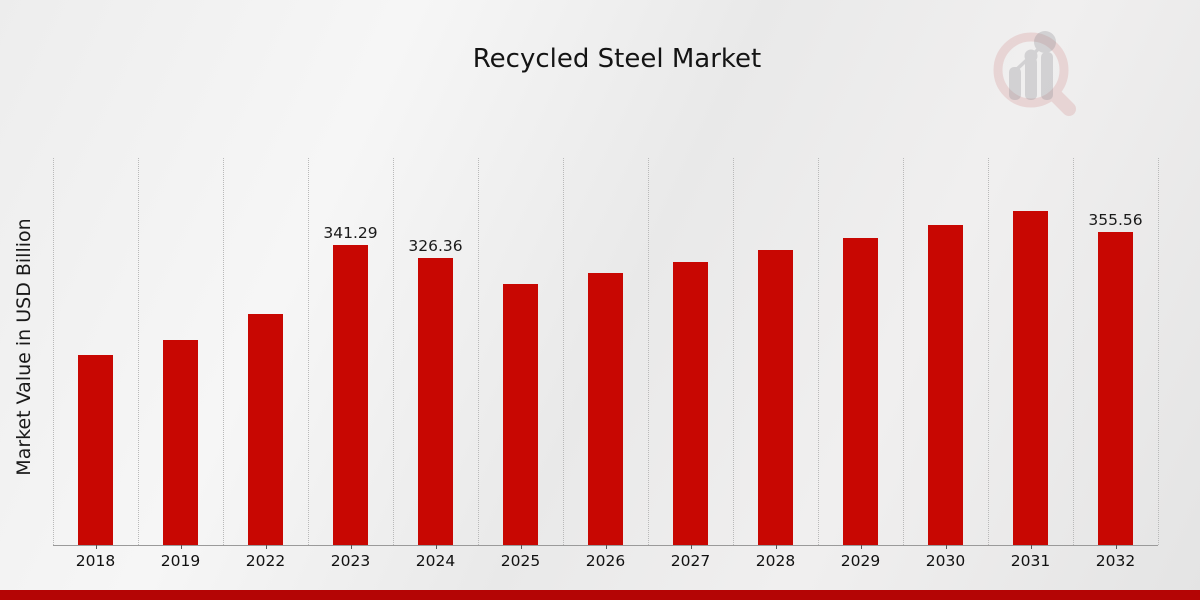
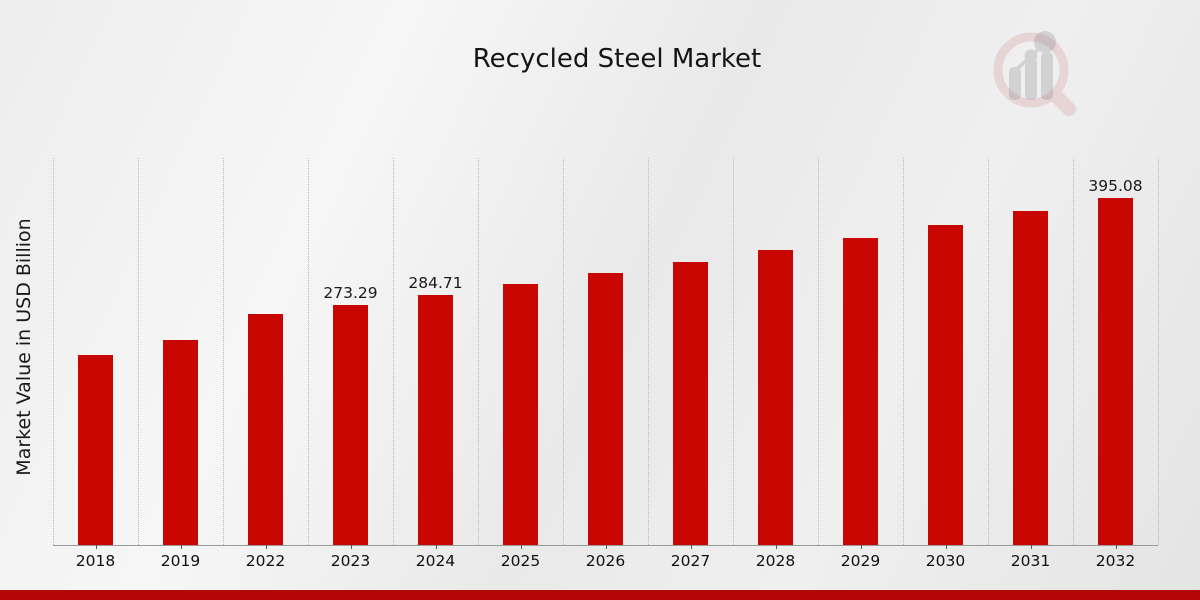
2023: 341.29 -> 273.29
2024: 326.36 -> 284.71
2032: 355.56 -> 395.08
